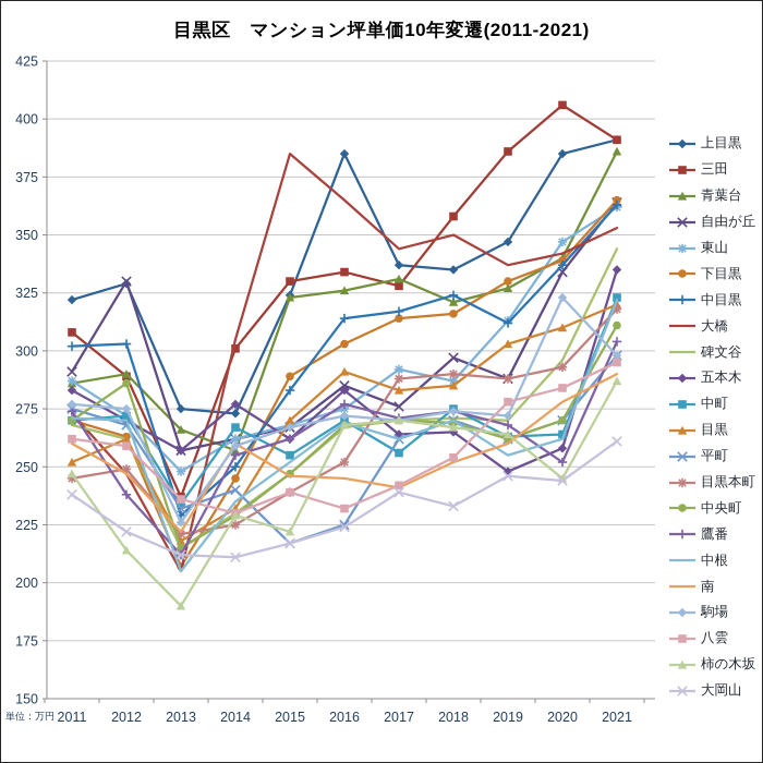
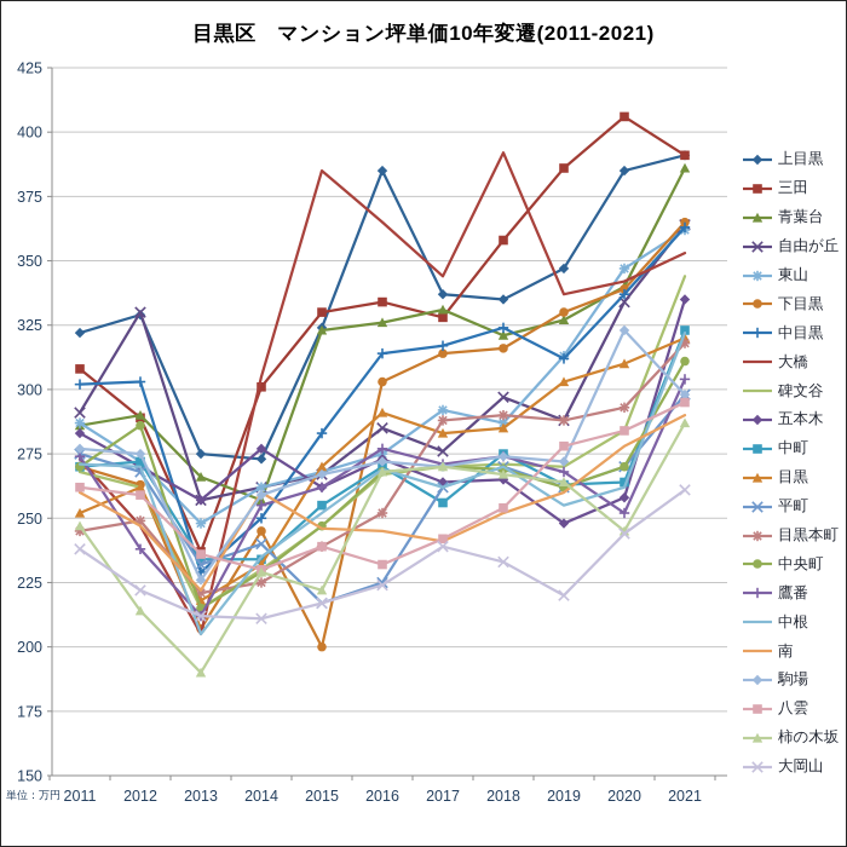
中町/2014: 267 -> 234
下目黒/2015: 289 -> 200
五本木/2016: 283 -> 273
大橋/2018: 350 -> 392
大岡山/2019: 246 -> 220
碑文谷/2020: 296 -> 284
